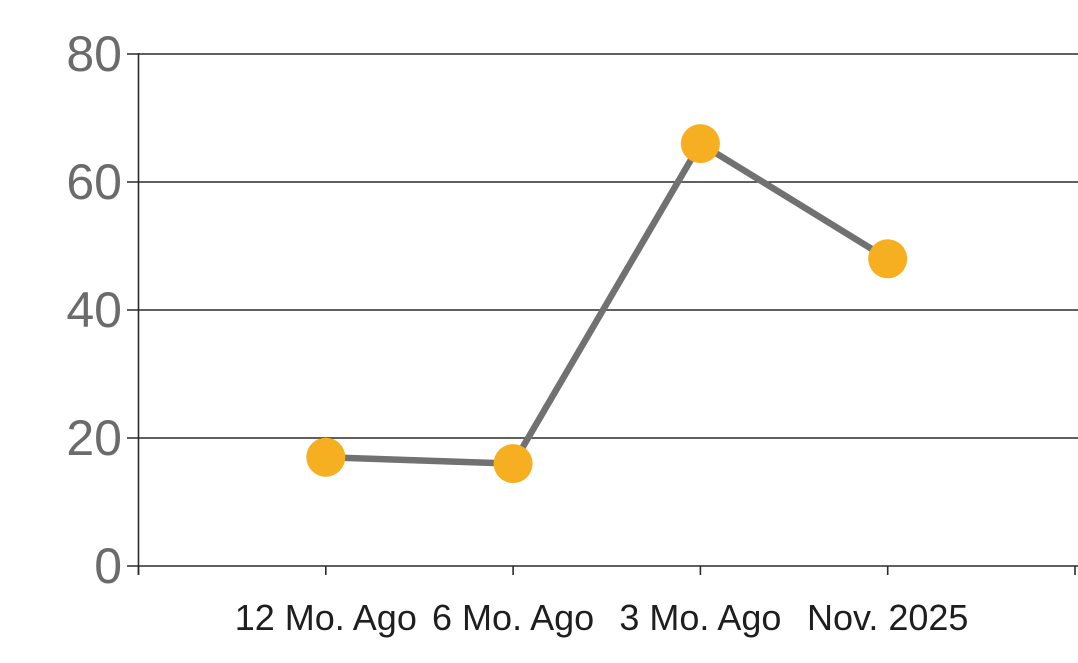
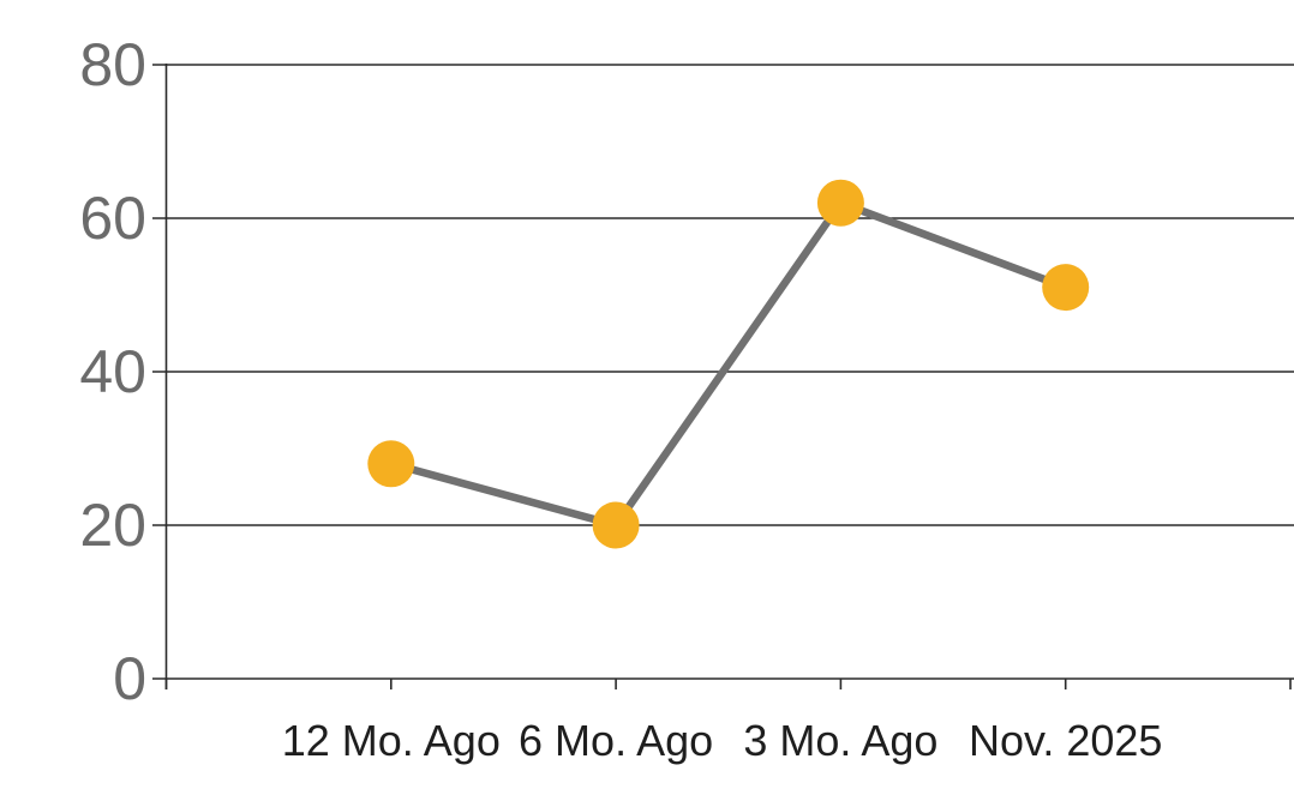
12 Mo. Ago: 17 -> 28
6 Mo. Ago: 16 -> 20
3 Mo. Ago: 66 -> 62
Nov. 2025: 48 -> 51
